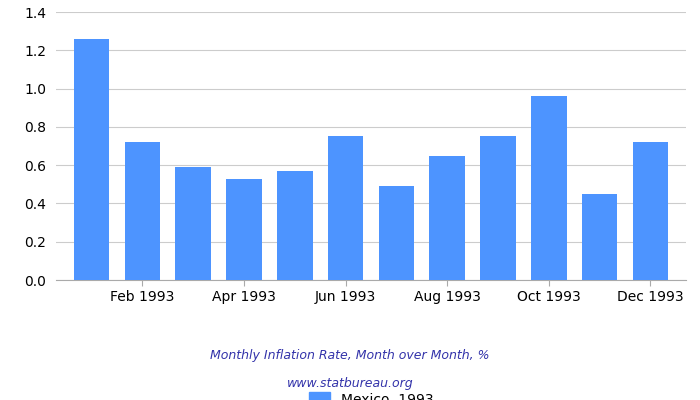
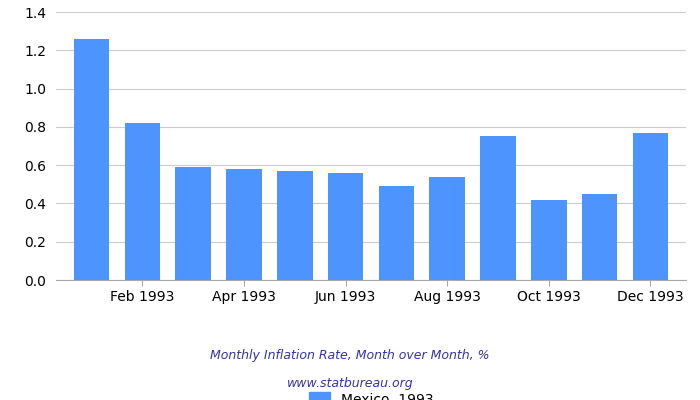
Feb 1993: 0.72 -> 0.82
Apr 1993: 0.53 -> 0.58
Jun 1993: 0.75 -> 0.56
Aug 1993: 0.65 -> 0.54
Oct 1993: 0.96 -> 0.42
Dec 1993: 0.72 -> 0.77
